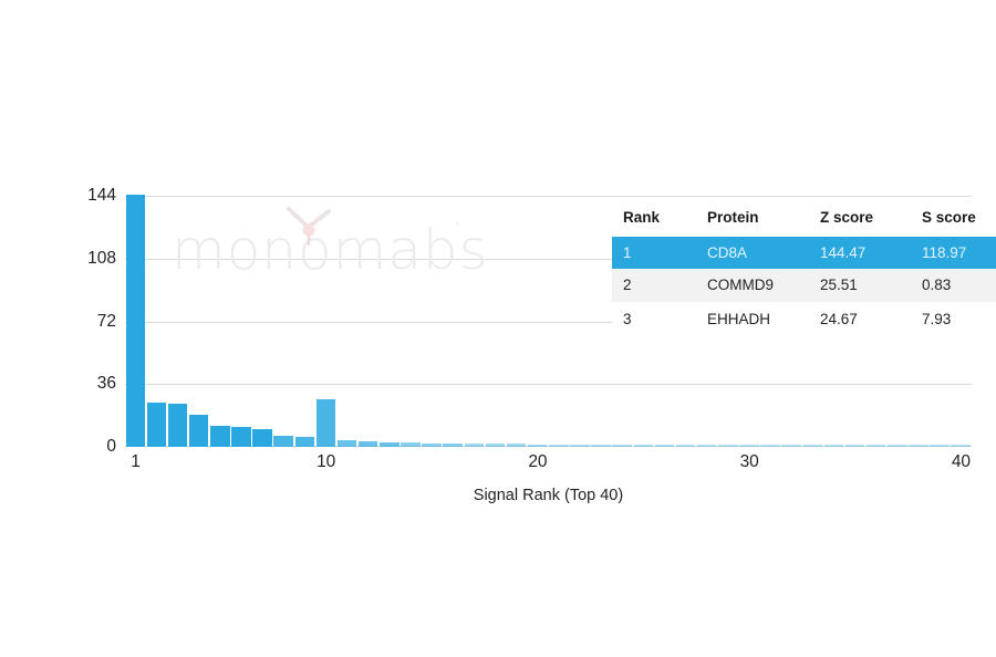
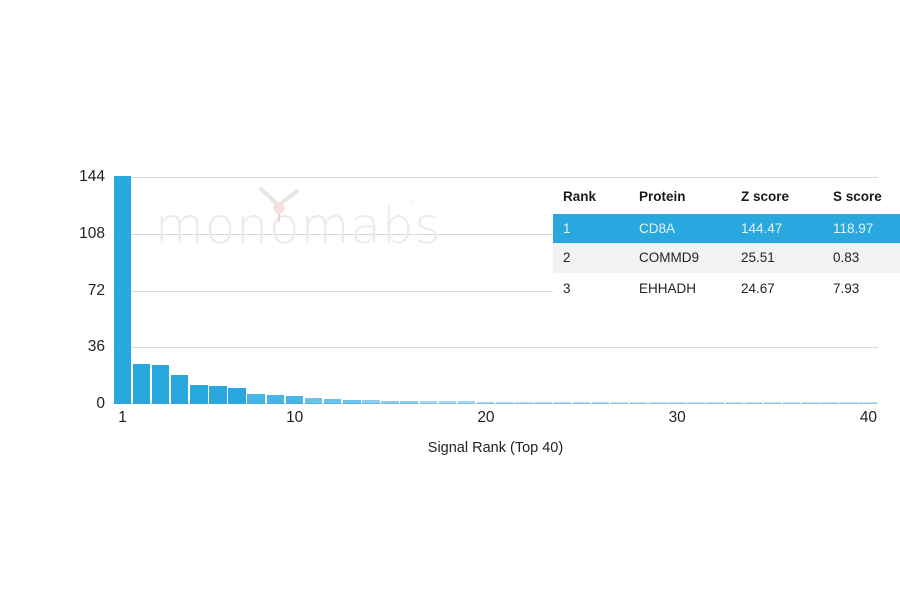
10: 27 -> 5
